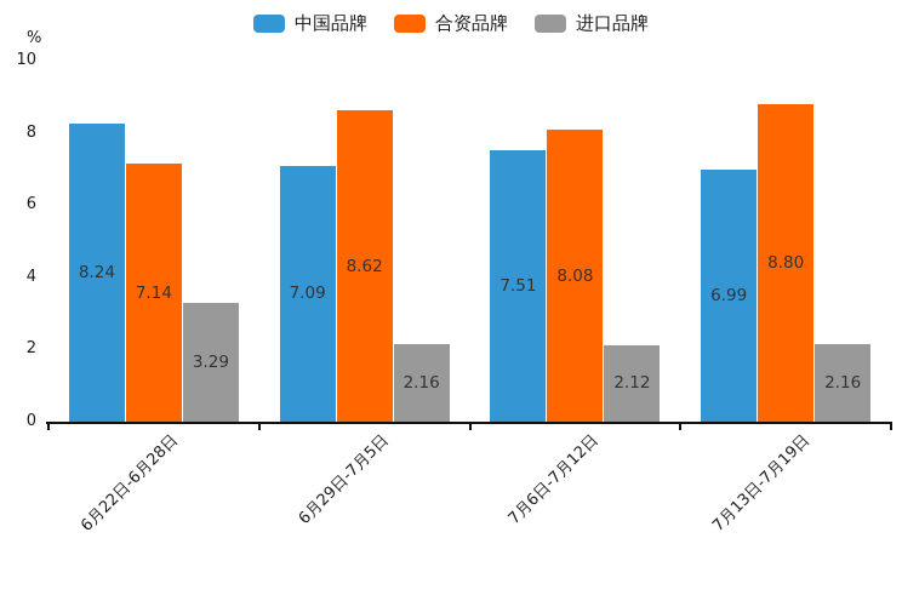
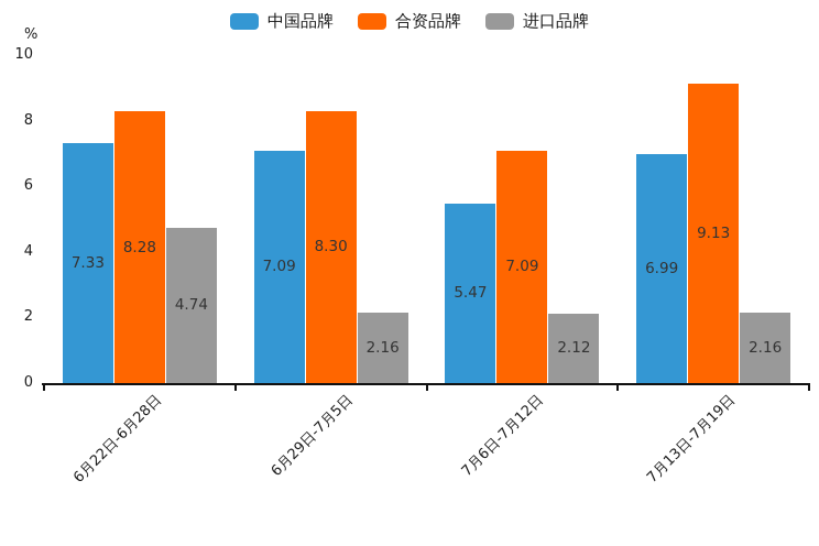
中国品牌/6月22日-6月28日: 8.24 -> 7.33
合资品牌/6月22日-6月28日: 7.14 -> 8.28
进口品牌/6月22日-6月28日: 3.29 -> 4.74
合资品牌/6月29日-7月5日: 8.62 -> 8.30
中国品牌/7月6日-7月12日: 7.51 -> 5.47
合资品牌/7月6日-7月12日: 8.08 -> 7.09
合资品牌/7月13日-7月19日: 8.80 -> 9.13
